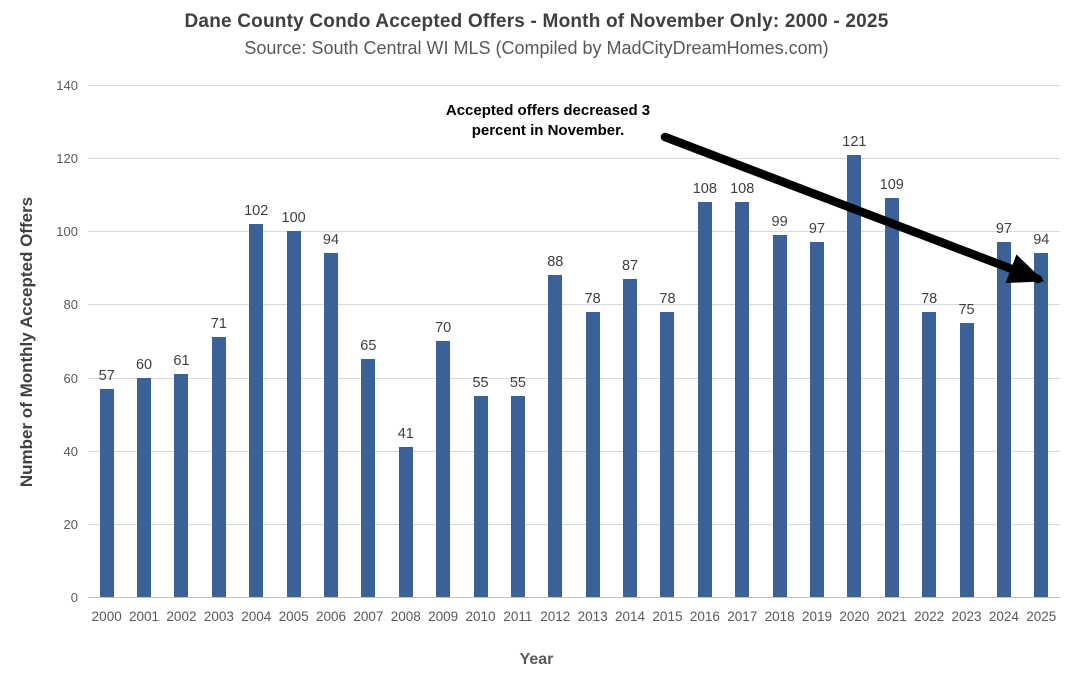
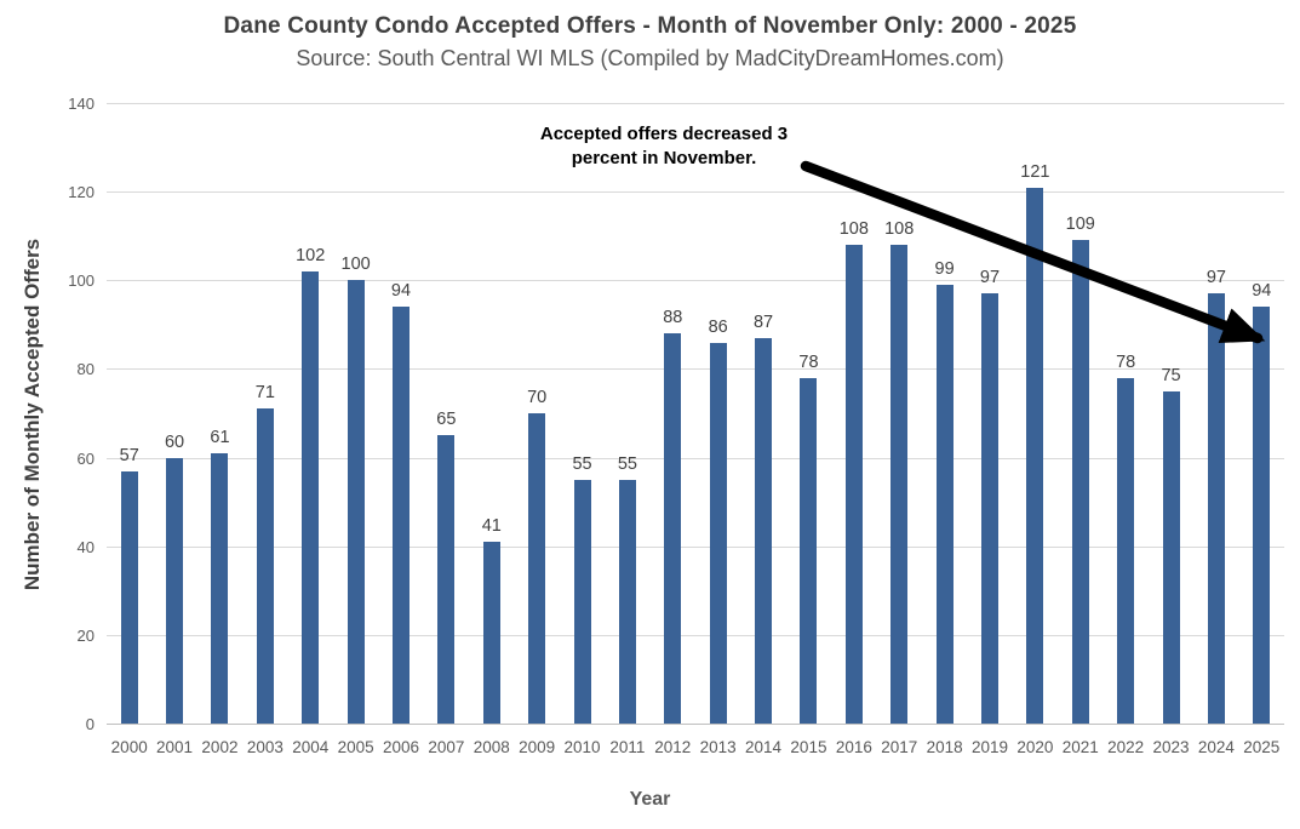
2013: 78 -> 86
